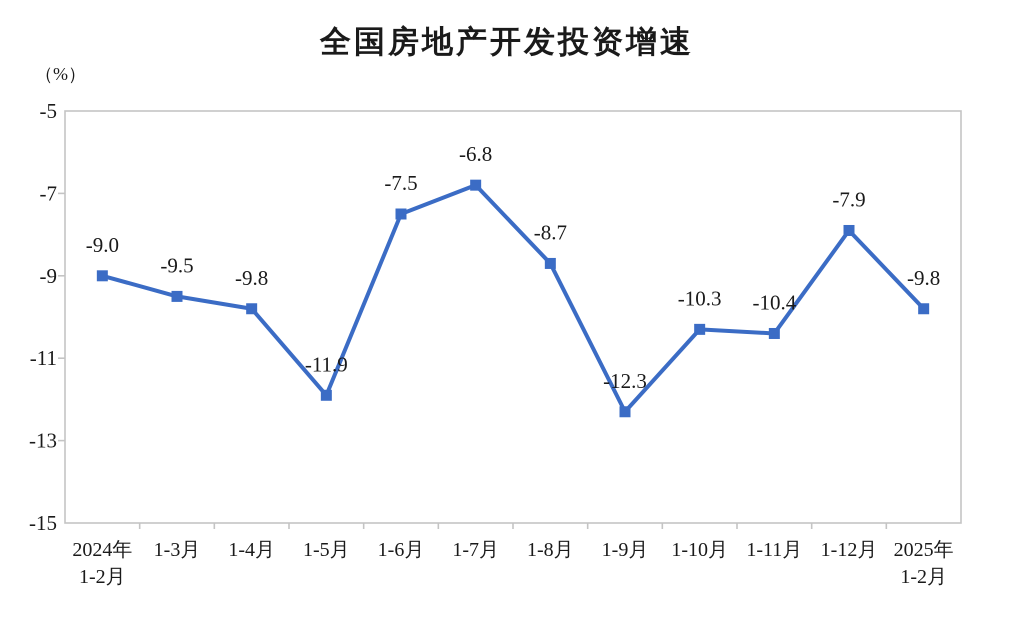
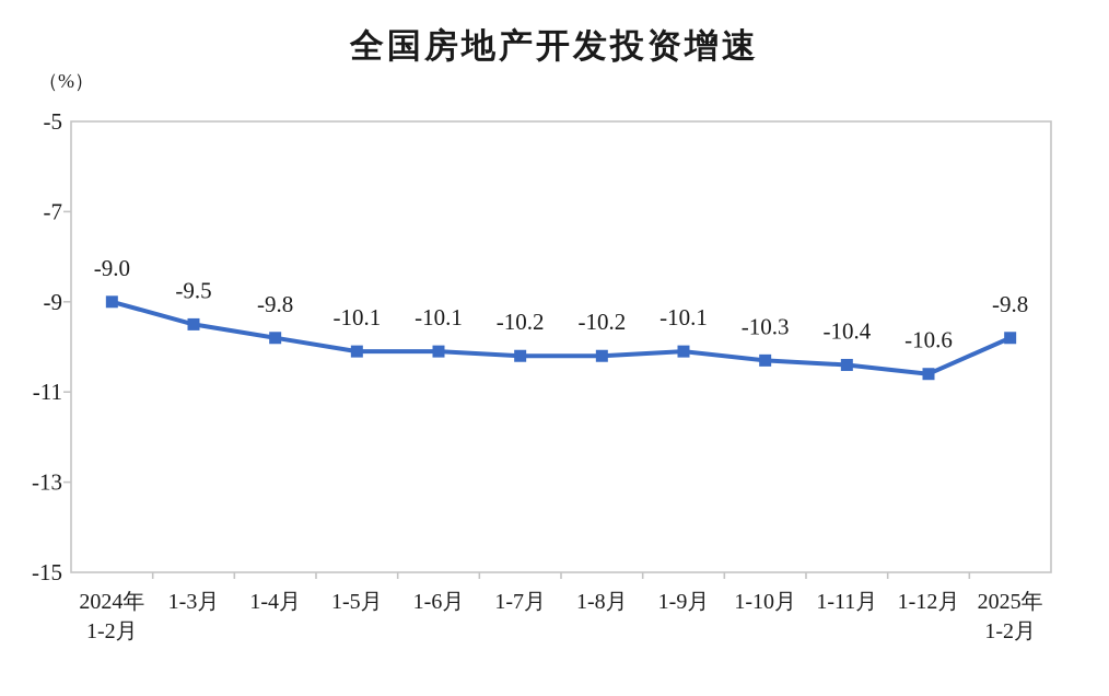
1-5月: -11.9 -> -10.1
1-6月: -7.5 -> -10.1
1-7月: -6.8 -> -10.2
1-8月: -8.7 -> -10.2
1-9月: -12.3 -> -10.1
1-12月: -7.9 -> -10.6
